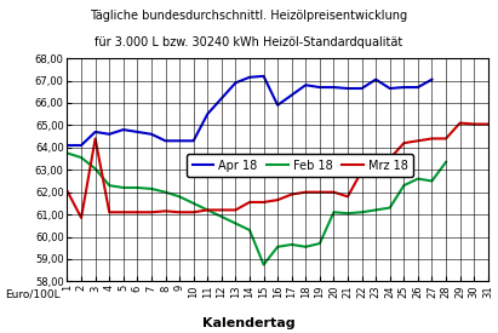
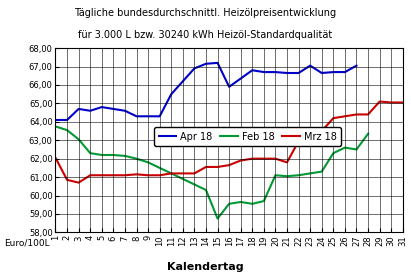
Mrz 18/3: 64,4 -> 60,7
